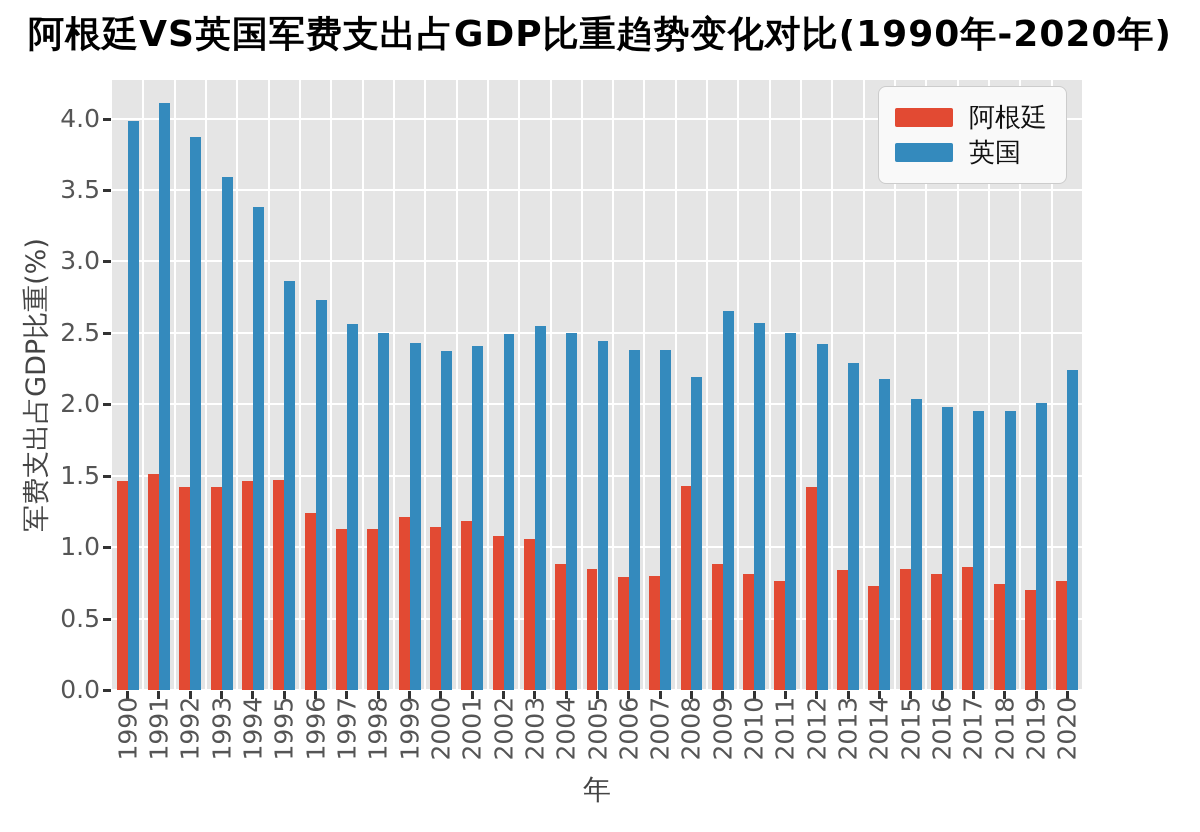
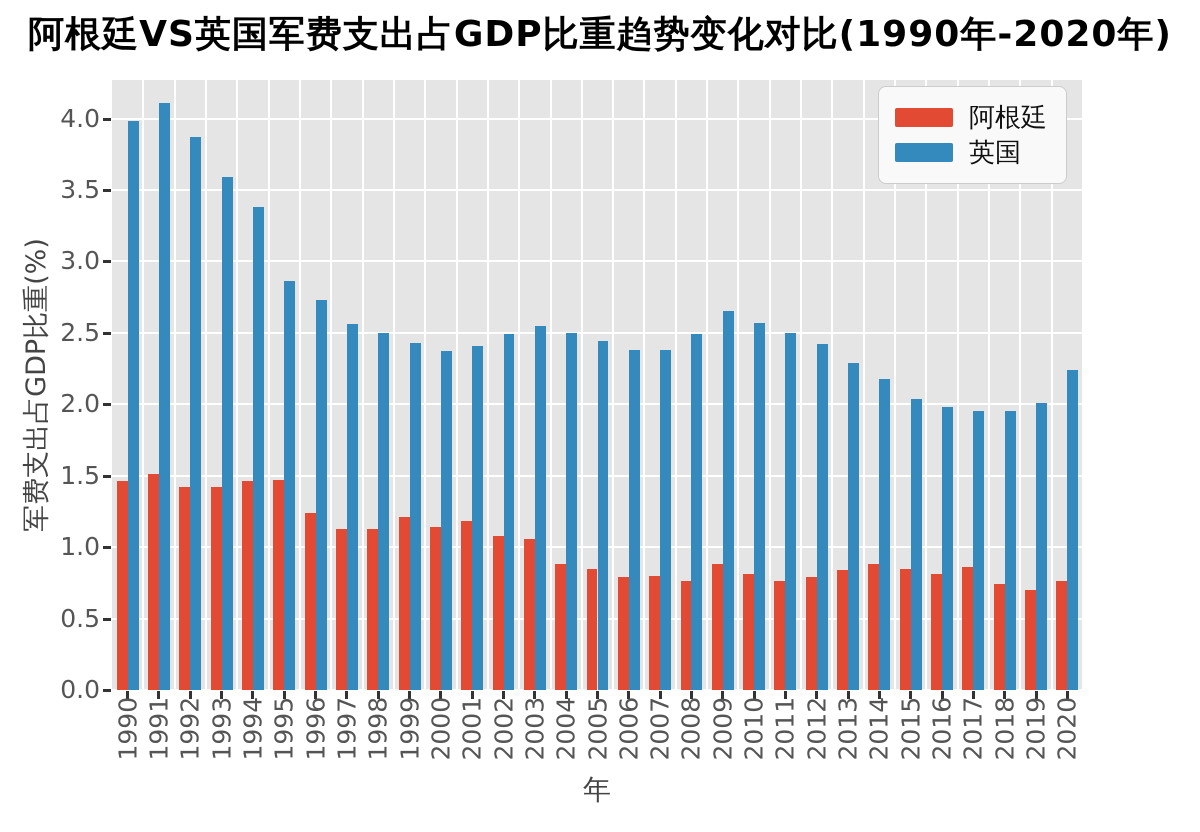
阿根廷/2008: 1.43 -> 0.76
英国/2008: 2.19 -> 2.49
阿根廷/2012: 1.42 -> 0.79
阿根廷/2014: 0.73 -> 0.88
